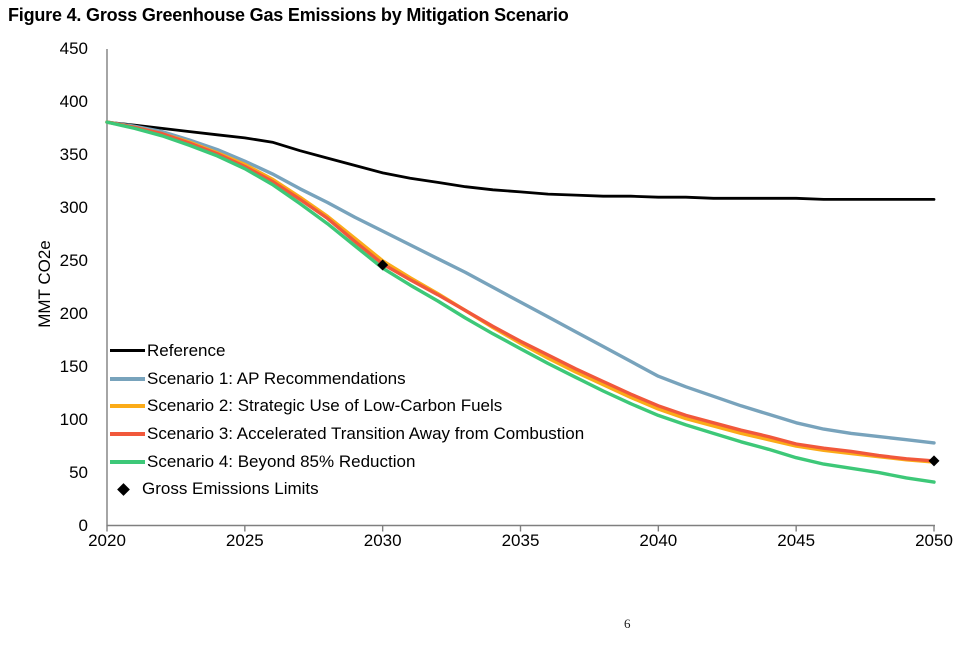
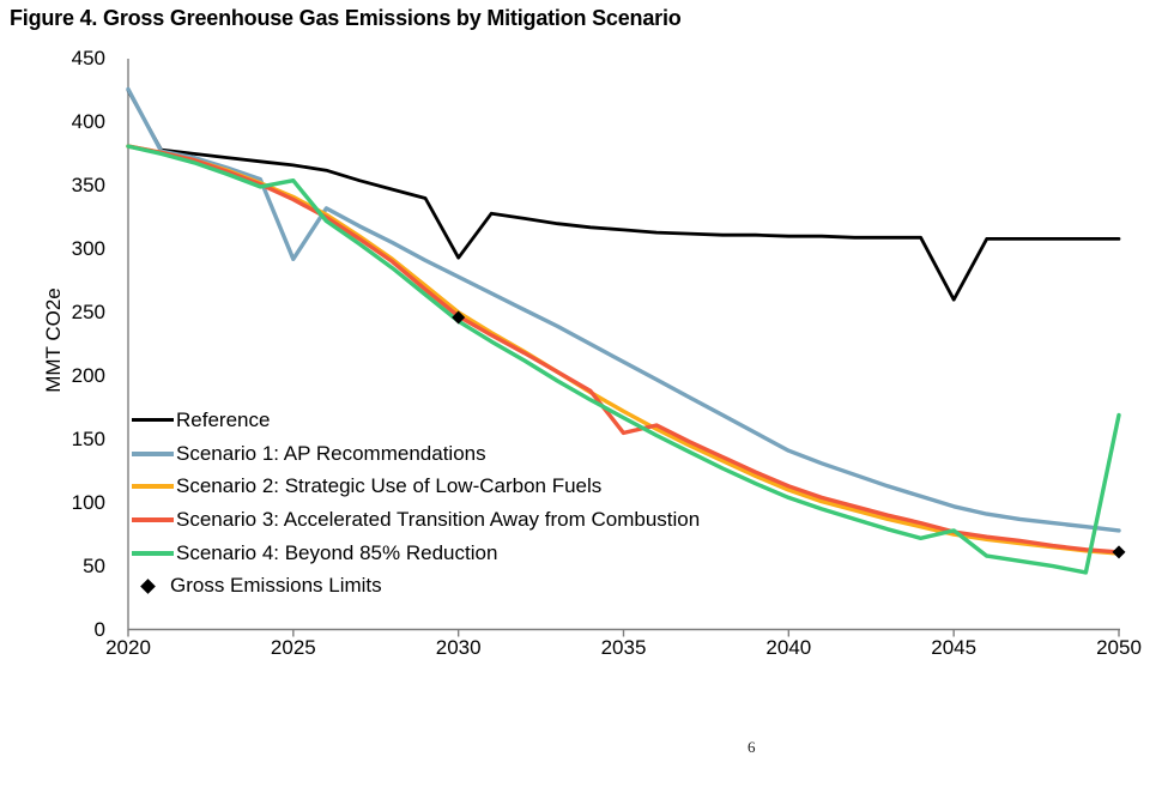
Reference/2020: 381 -> 425
Scenario 1: AP Recommendations/2020: 381 -> 426
Scenario 1: AP Recommendations/2025: 344 -> 292
Scenario 4: Beyond 85% Reduction/2025: 337 -> 354
Reference/2030: 333 -> 293
Scenario 3: Accelerated Transition Away from Combustion/2035: 174 -> 155
Reference/2045: 309 -> 260
Scenario 4: Beyond 85% Reduction/2045: 64 -> 78
Scenario 4: Beyond 85% Reduction/2050: 41 -> 169
